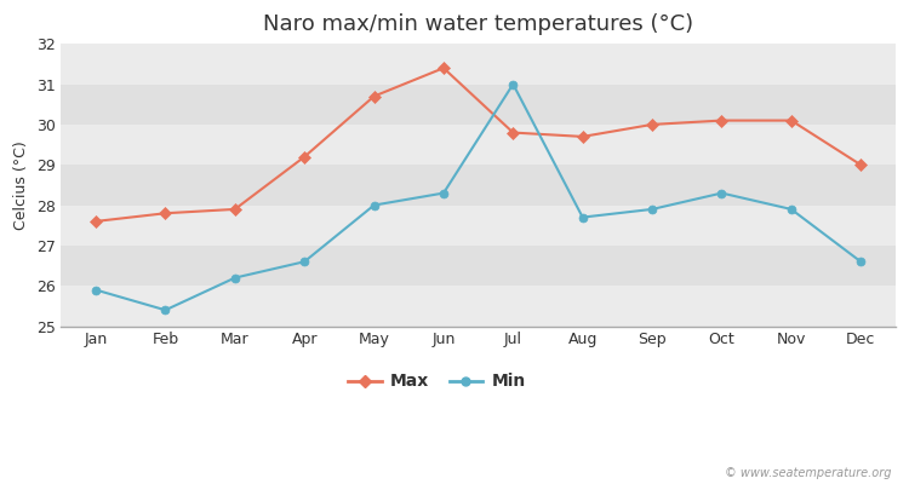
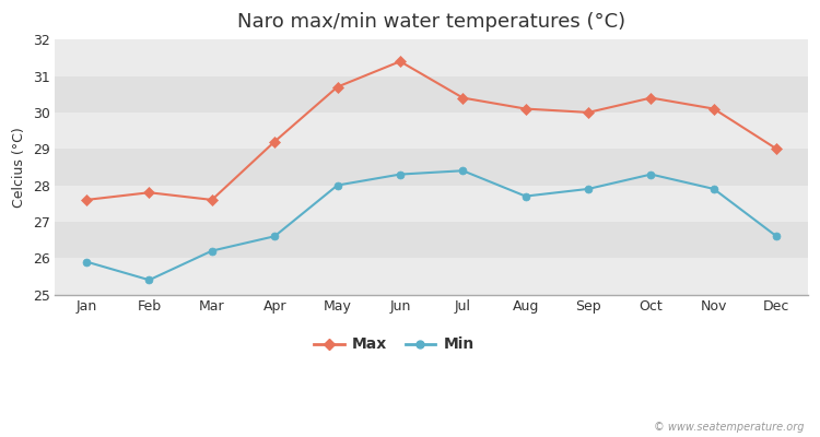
Max/Mar: 27.9 -> 27.6
Max/Jul: 29.8 -> 30.4
Min/Jul: 31.0 -> 28.4
Max/Aug: 29.7 -> 30.1
Max/Oct: 30.1 -> 30.4
